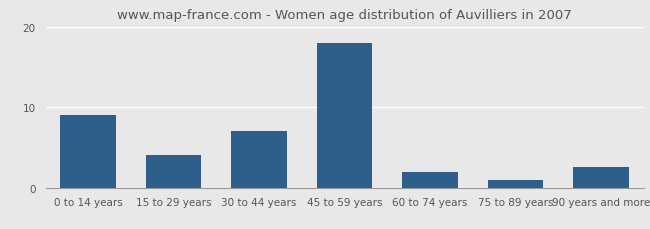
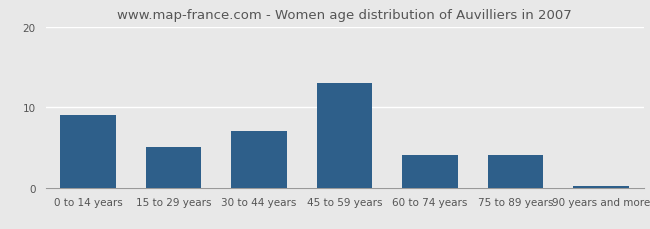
15 to 29 years: 4.0 -> 5.0
45 to 59 years: 18.0 -> 13.0
60 to 74 years: 2.0 -> 4.0
75 to 89 years: 1.0 -> 4.0
90 years and more: 2.6 -> 0.2
